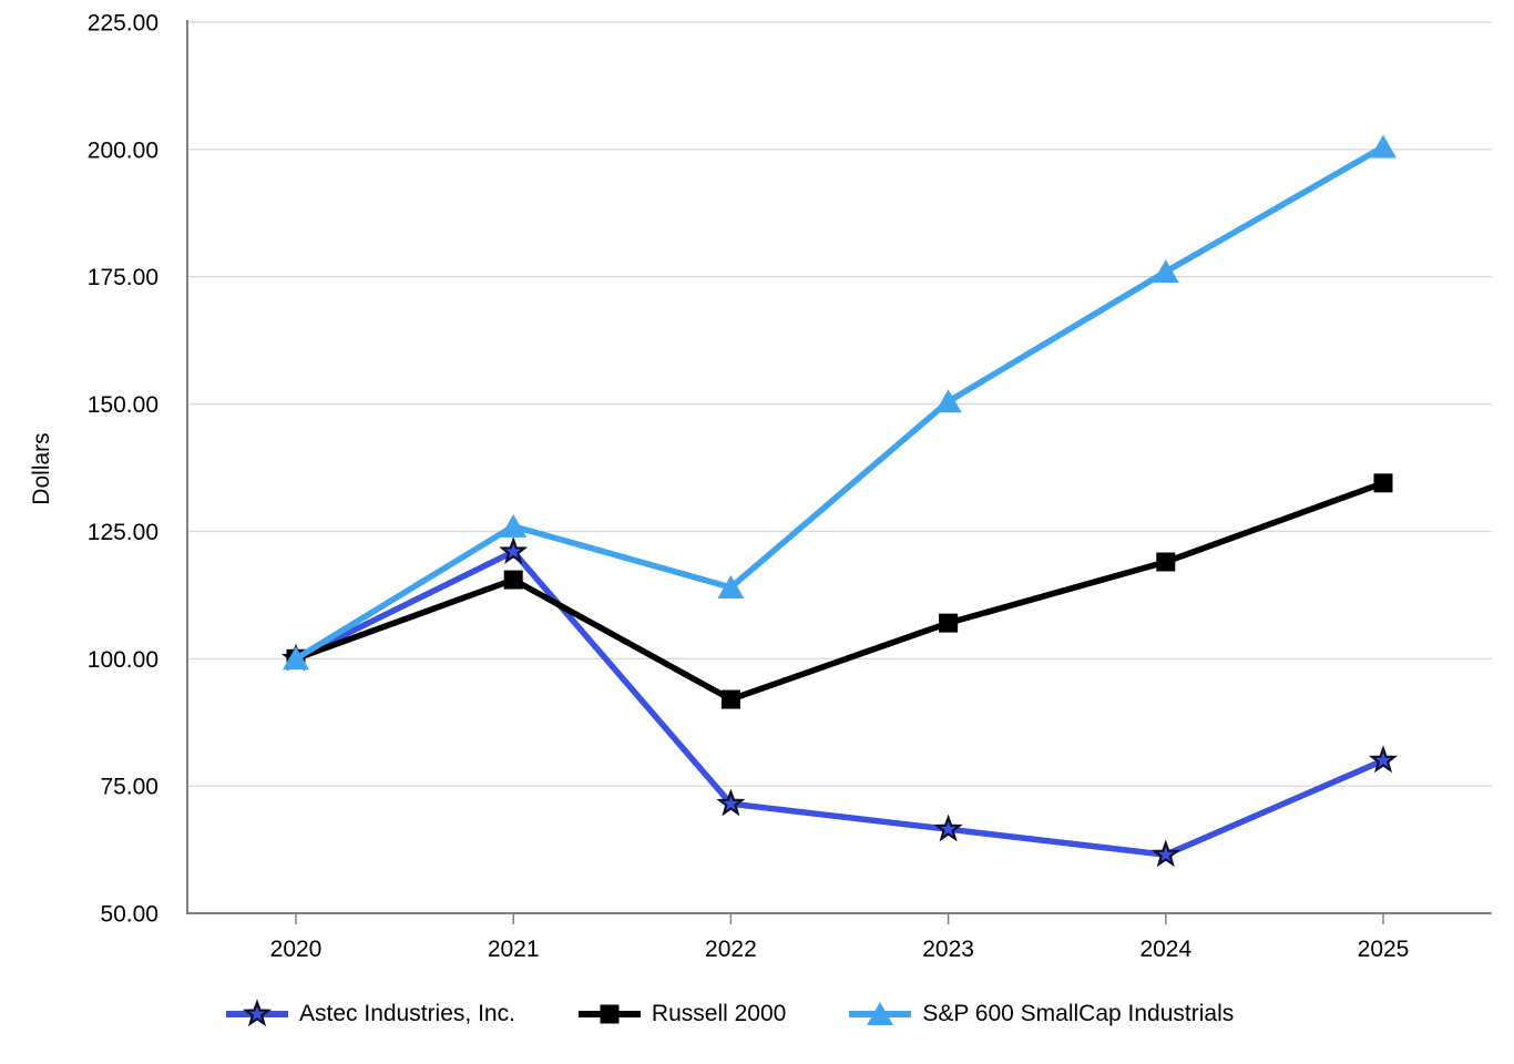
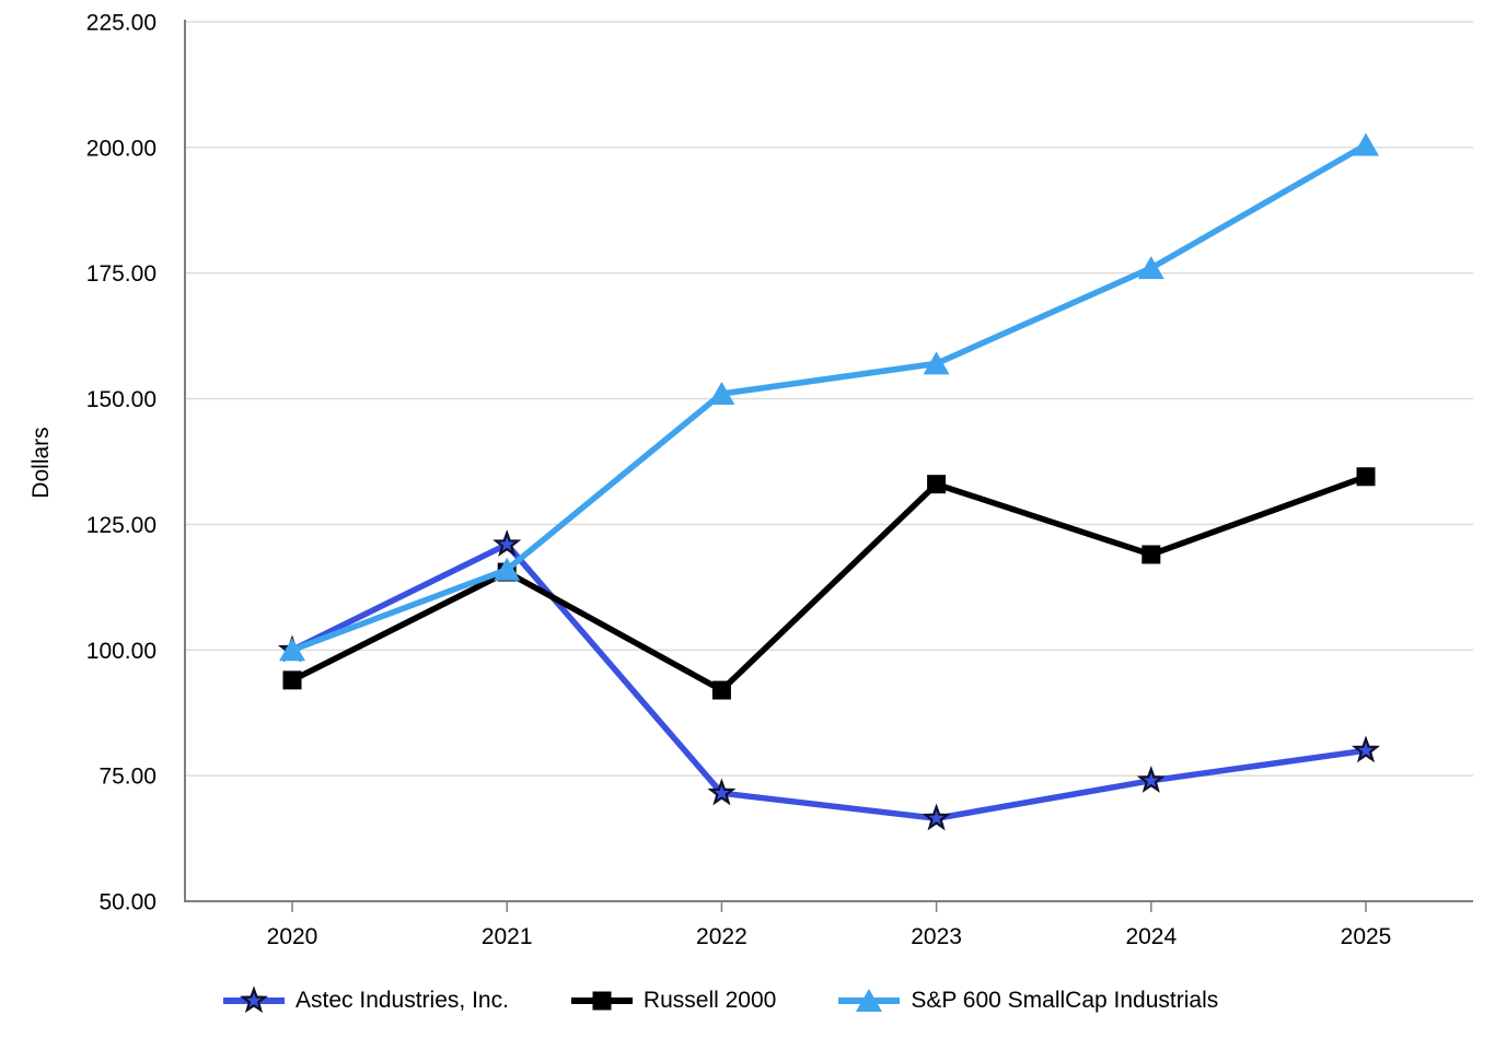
Russell 2000/2020: 100 -> 94
S&P 600 SmallCap Industrials/2021: 126 -> 116
S&P 600 SmallCap Industrials/2022: 114 -> 151
Russell 2000/2023: 107 -> 133
S&P 600 SmallCap Industrials/2023: 150 -> 157
Astec Industries, Inc./2024: 62 -> 74
